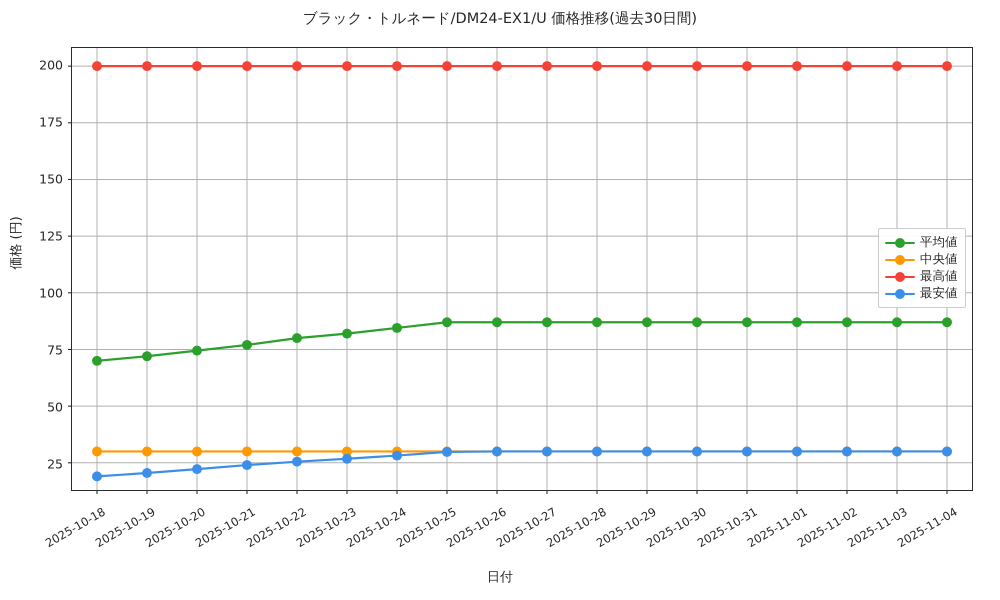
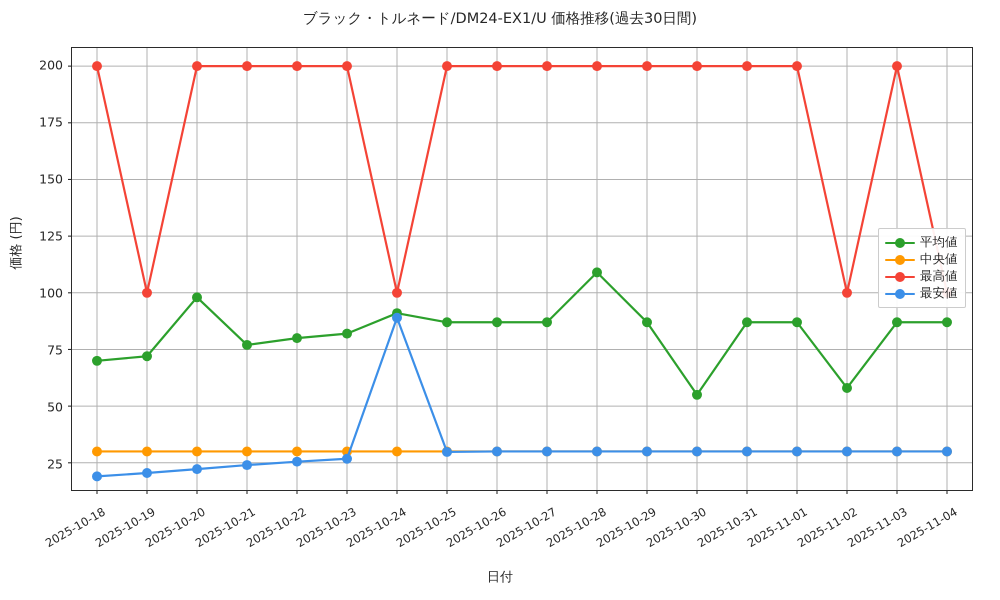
最高値/2025-10-19: 200 -> 100
平均値/2025-10-20: 74 -> 98
平均値/2025-10-24: 84 -> 91
最高値/2025-10-24: 200 -> 100
最安値/2025-10-24: 28 -> 89
平均値/2025-10-28: 87 -> 109
平均値/2025-10-30: 87 -> 55
平均値/2025-11-02: 87 -> 58
最高値/2025-11-02: 200 -> 100
最高値/2025-11-04: 200 -> 100
